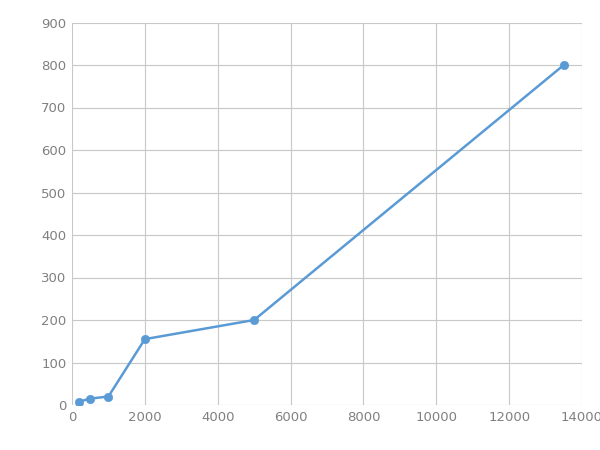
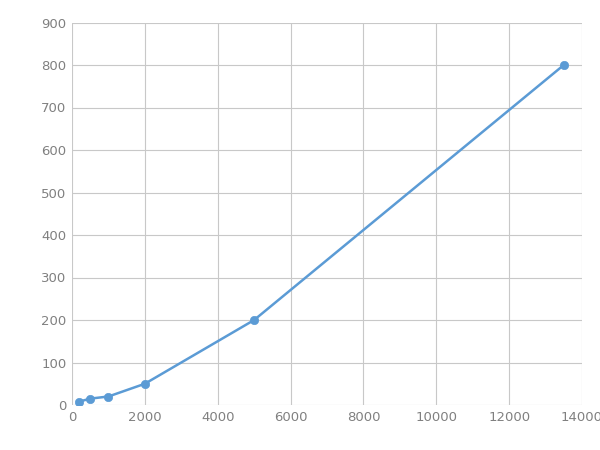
2000: 155 -> 50
